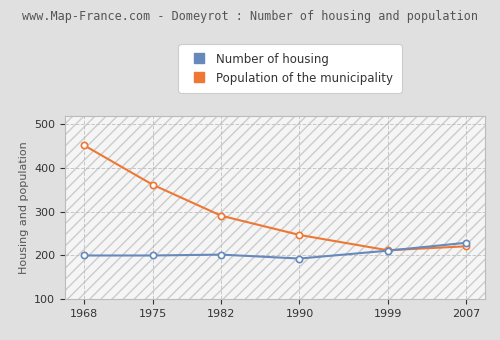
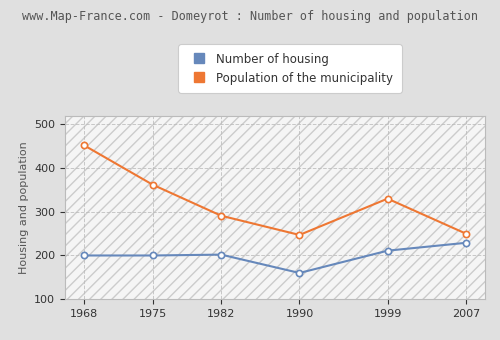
Number of housing/1990: 193 -> 160
Population of the municipality/1999: 212 -> 330
Population of the municipality/2007: 221 -> 250
